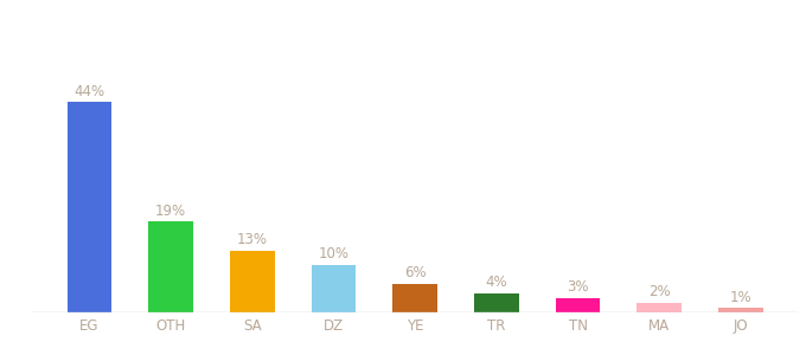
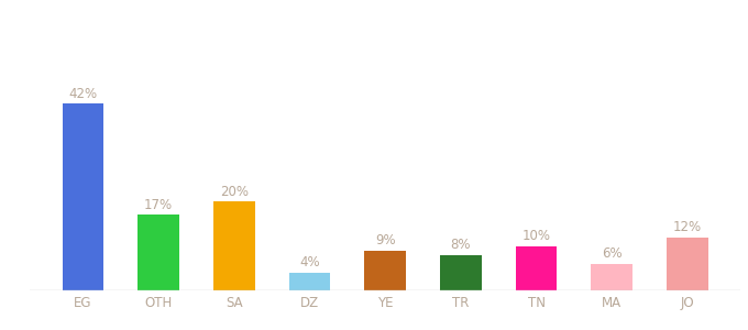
EG: 44% -> 42%
OTH: 19% -> 17%
SA: 13% -> 20%
DZ: 10% -> 4%
YE: 6% -> 9%
TR: 4% -> 8%
TN: 3% -> 10%
MA: 2% -> 6%
JO: 1% -> 12%
